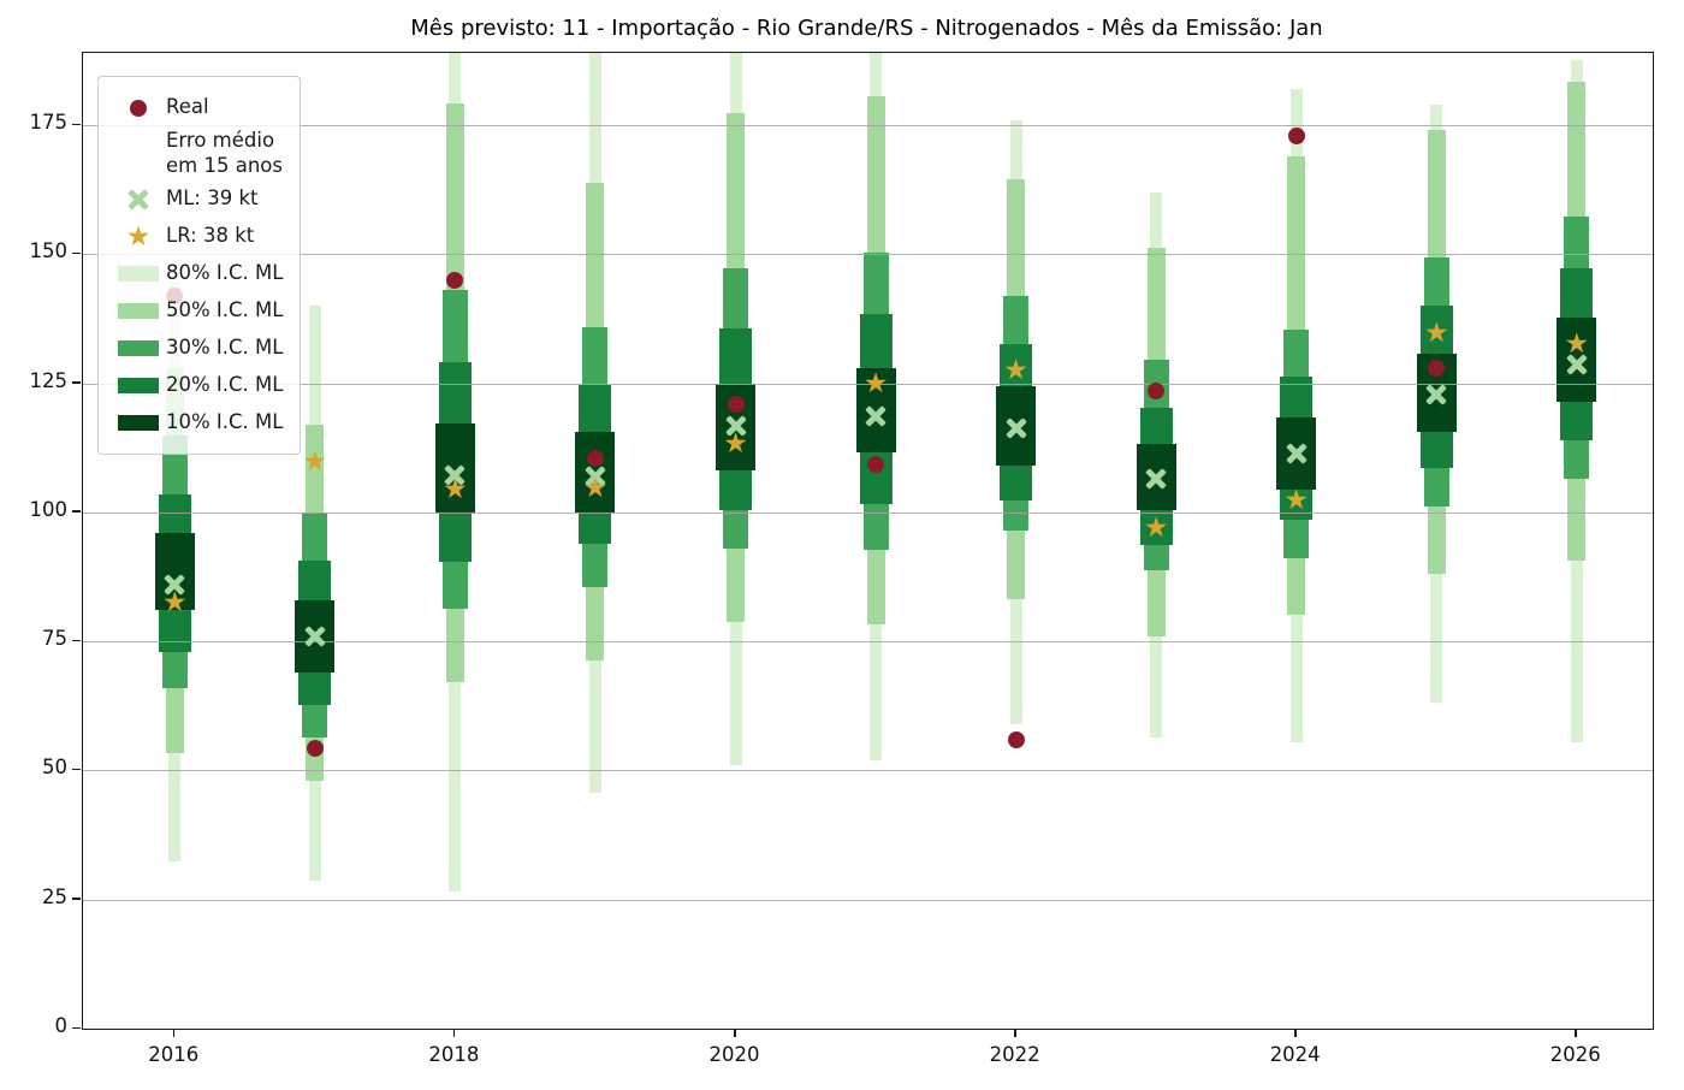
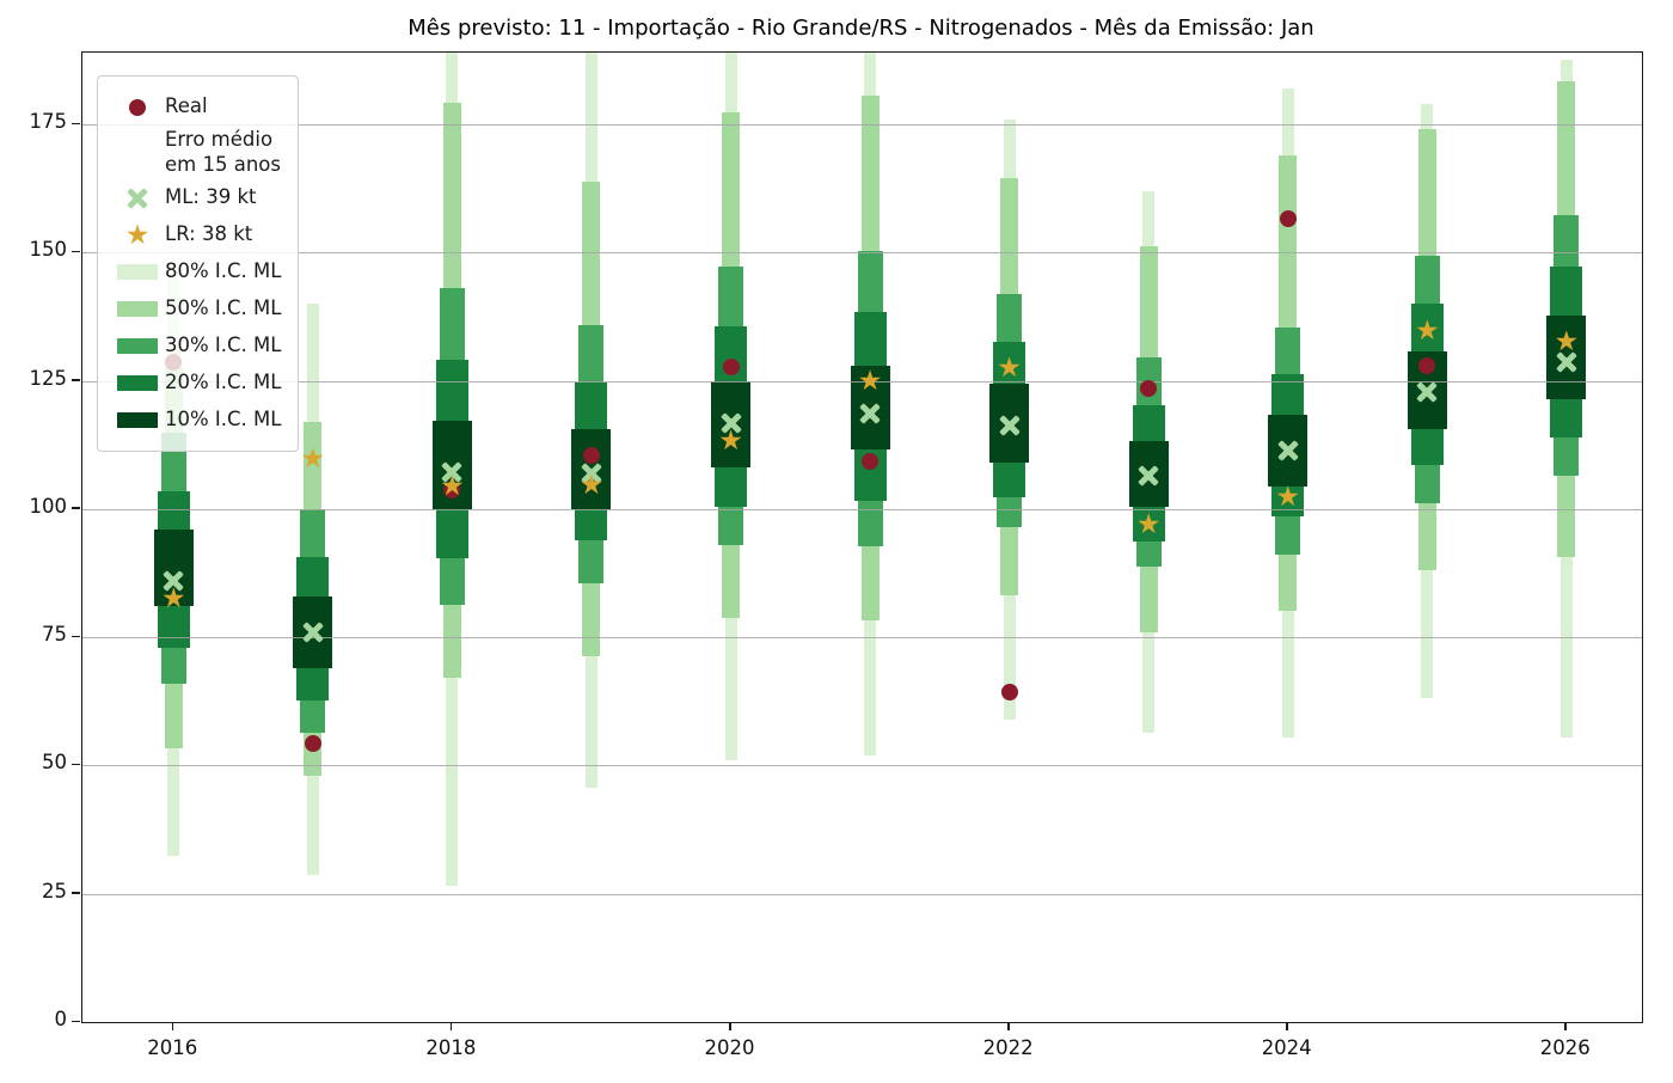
Real/2016: 142 -> 129
Real/2018: 145 -> 104
Real/2020: 121 -> 128
Real/2022: 56 -> 64
Real/2024: 173 -> 157
